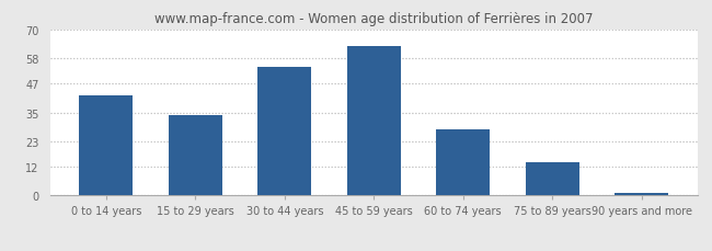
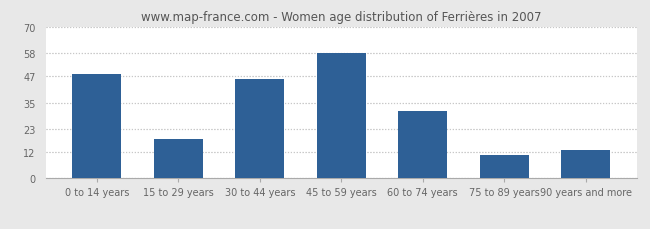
0 to 14 years: 42 -> 48
15 to 29 years: 34 -> 18
30 to 44 years: 54 -> 46
45 to 59 years: 63 -> 58
60 to 74 years: 28 -> 31
75 to 89 years: 14 -> 11
90 years and more: 1 -> 13
